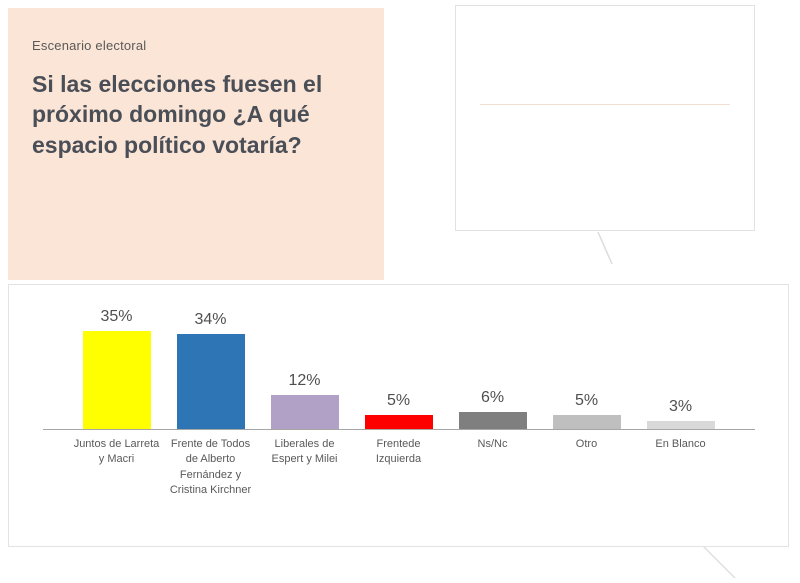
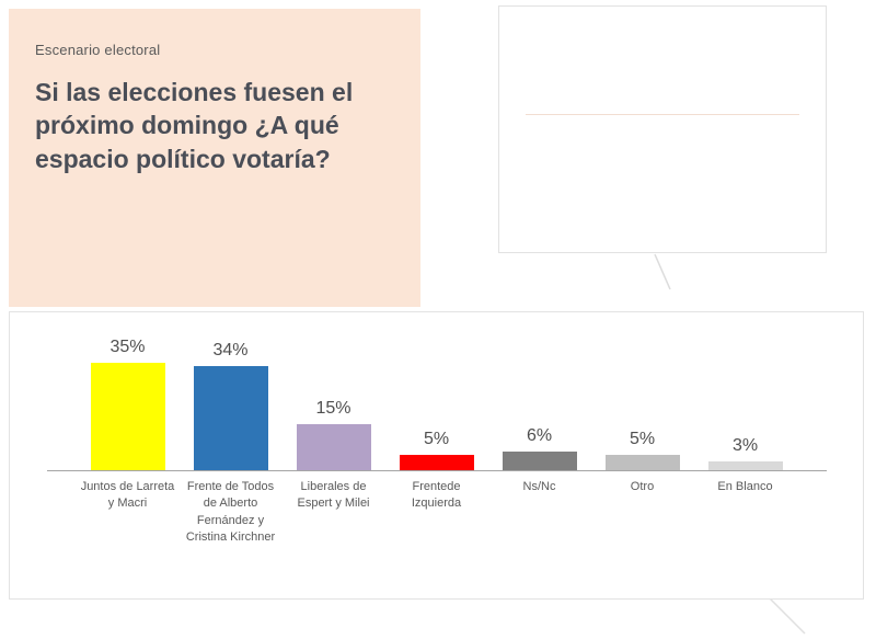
Liberales de Espert y Milei: 12% -> 15%
